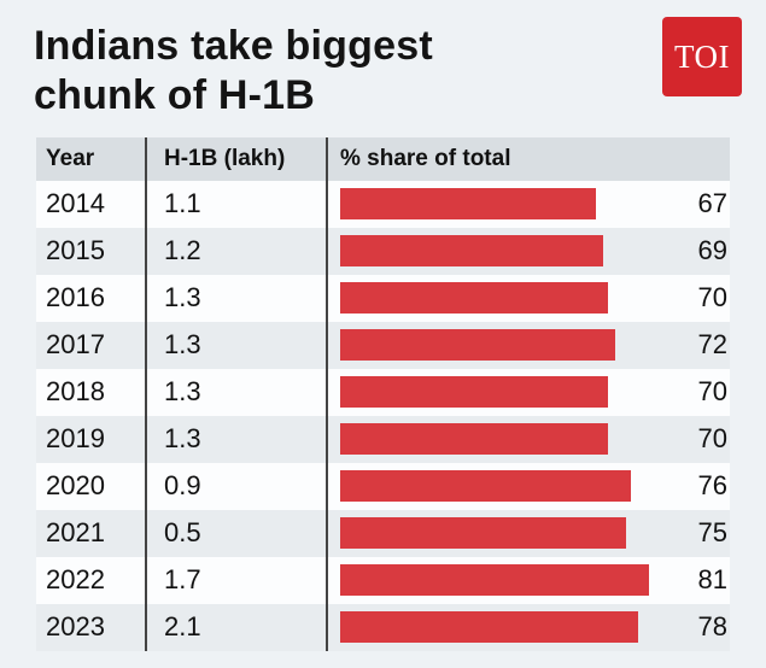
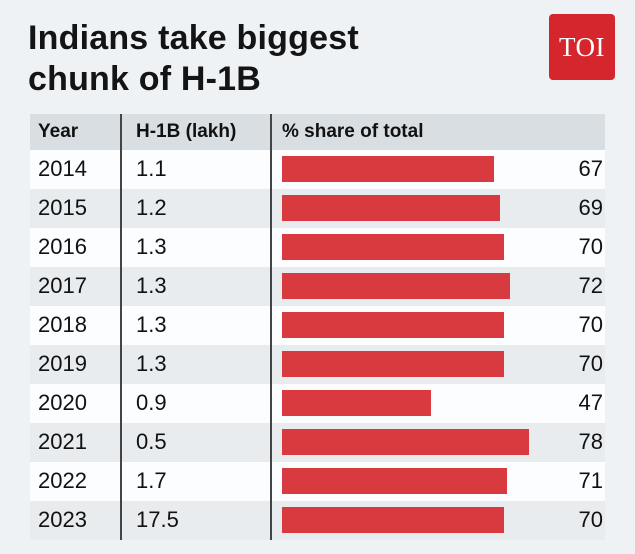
% share of total/2020: 76 -> 47
% share of total/2021: 75 -> 78
% share of total/2022: 81 -> 71
H-1B (lakh)/2023: 2.1 -> 17.5
% share of total/2023: 78 -> 70
